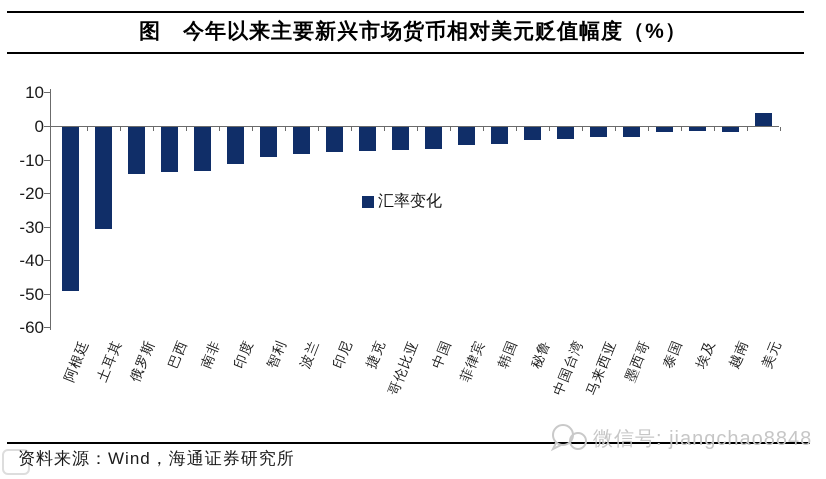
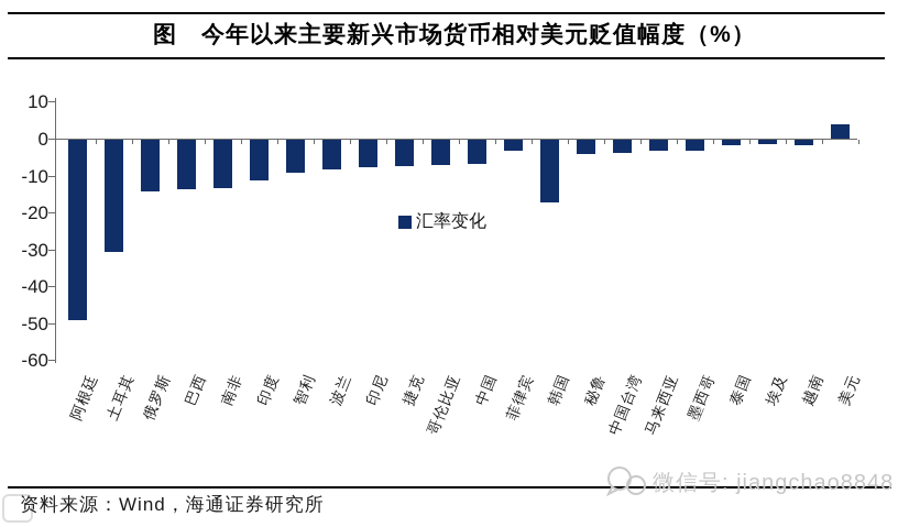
菲律宾: -6 -> -3
韩国: -5 -> -17
